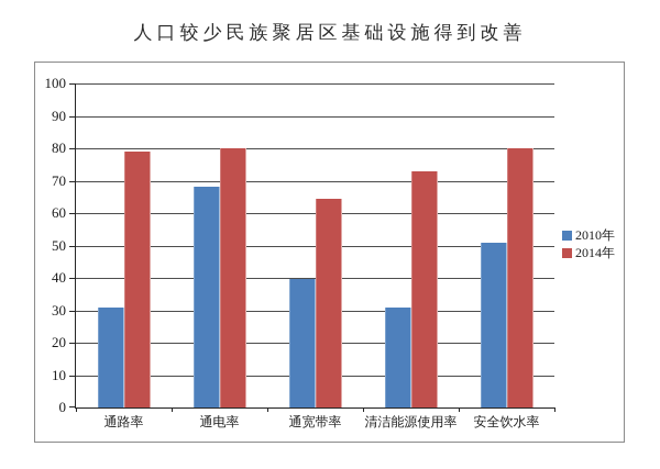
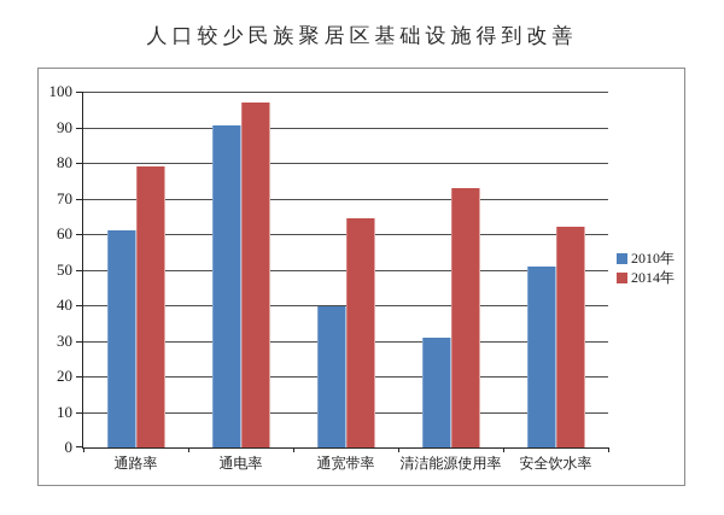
2010年/通路率: 31 -> 61
2010年/通电率: 68 -> 90
2014年/通电率: 80 -> 97
2014年/安全饮水率: 80 -> 62
